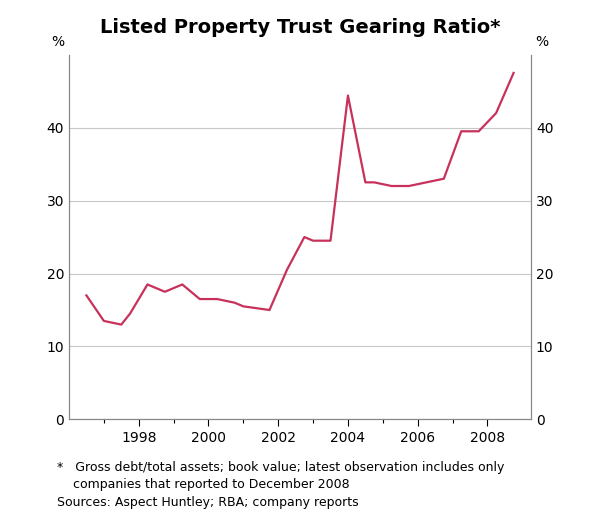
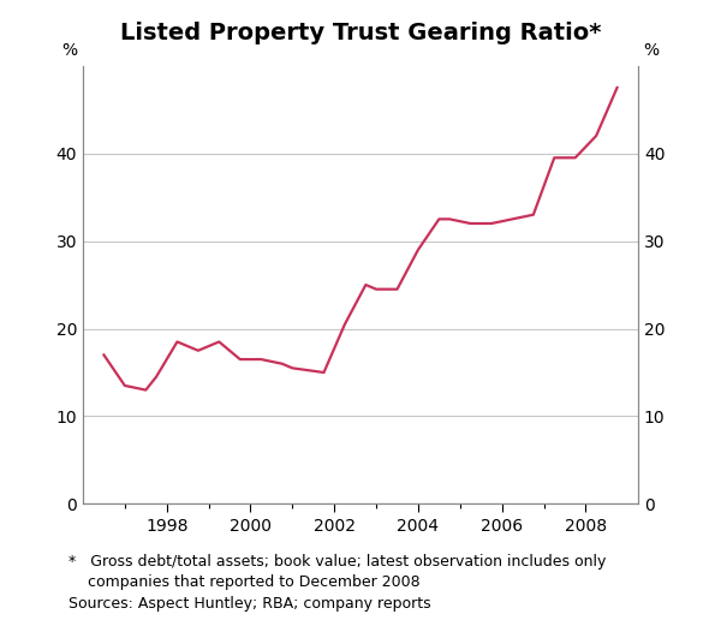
2004: 44.4 -> 29.0
